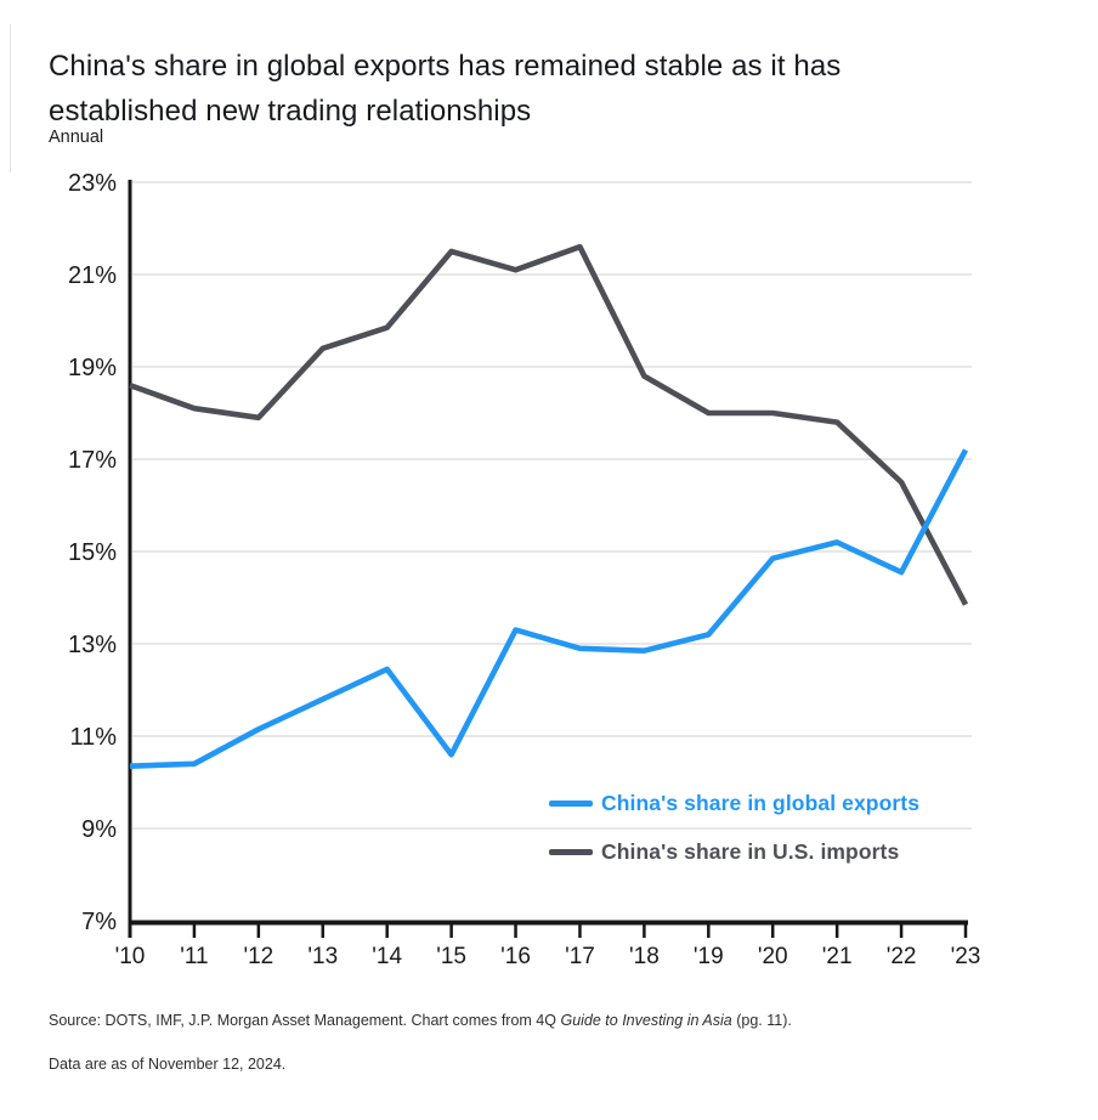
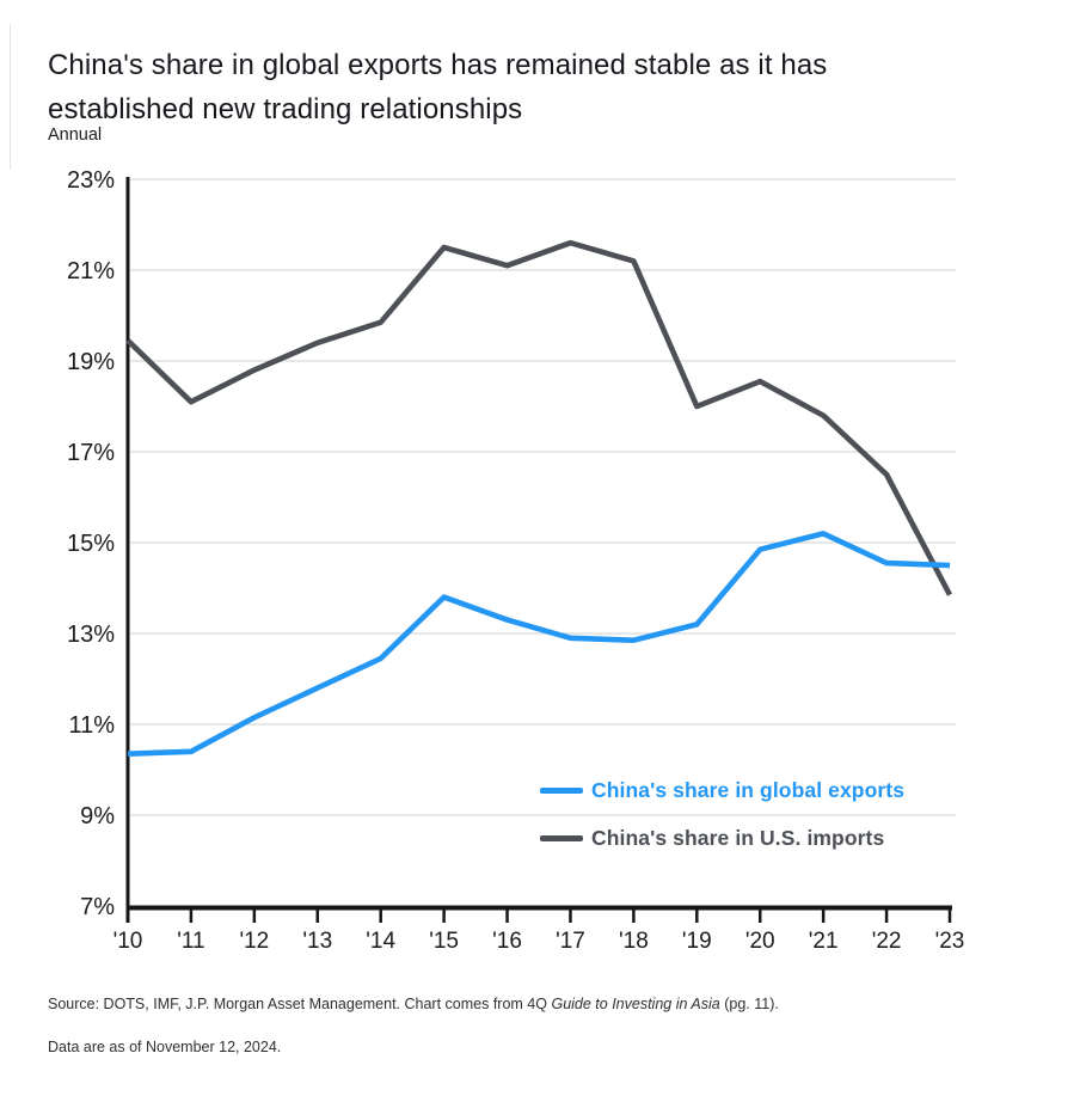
China's share in U.S. imports/'10: 18.6% -> 19.4%
China's share in U.S. imports/'12: 17.9% -> 18.8%
China's share in global exports/'15: 10.6% -> 13.8%
China's share in U.S. imports/'18: 18.8% -> 21.2%
China's share in U.S. imports/'20: 18.0% -> 18.6%
China's share in global exports/'23: 17.2% -> 14.5%
